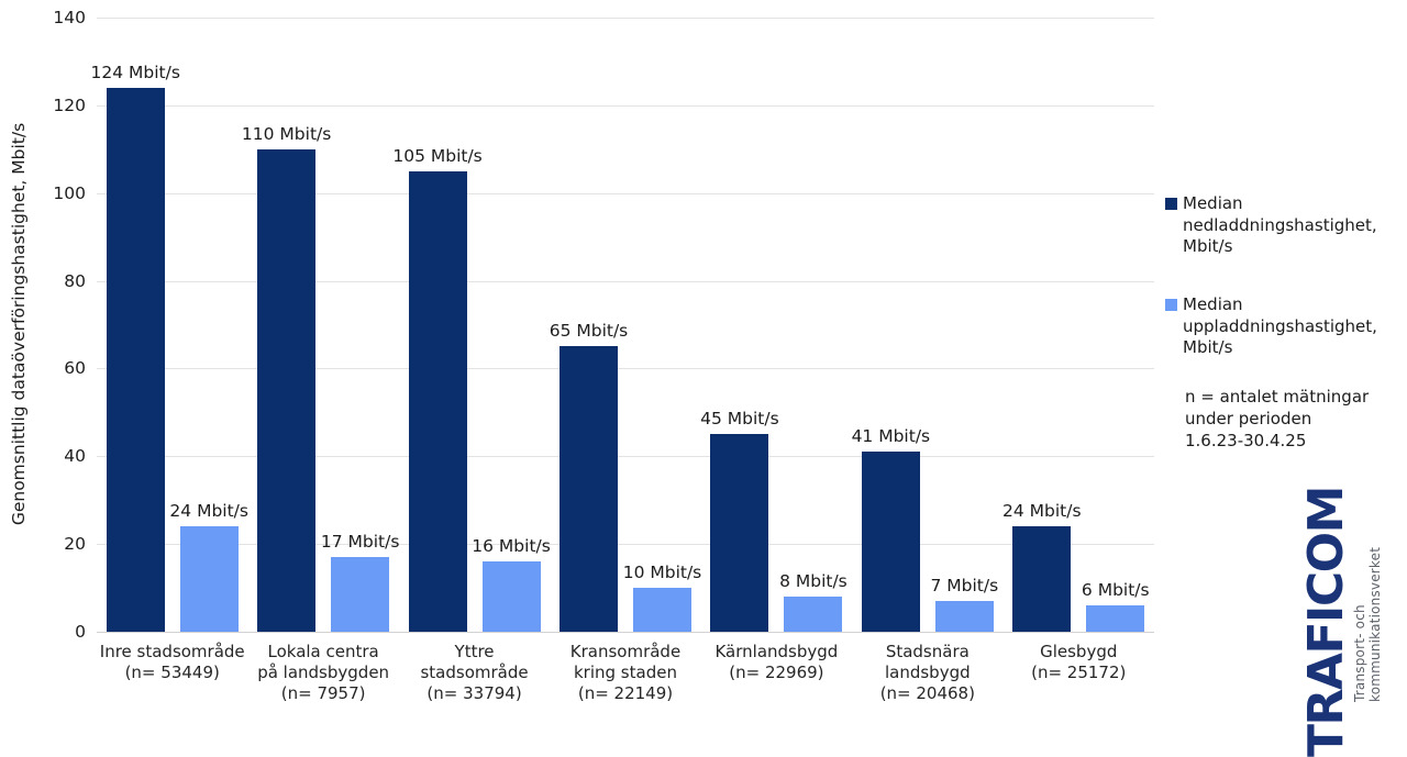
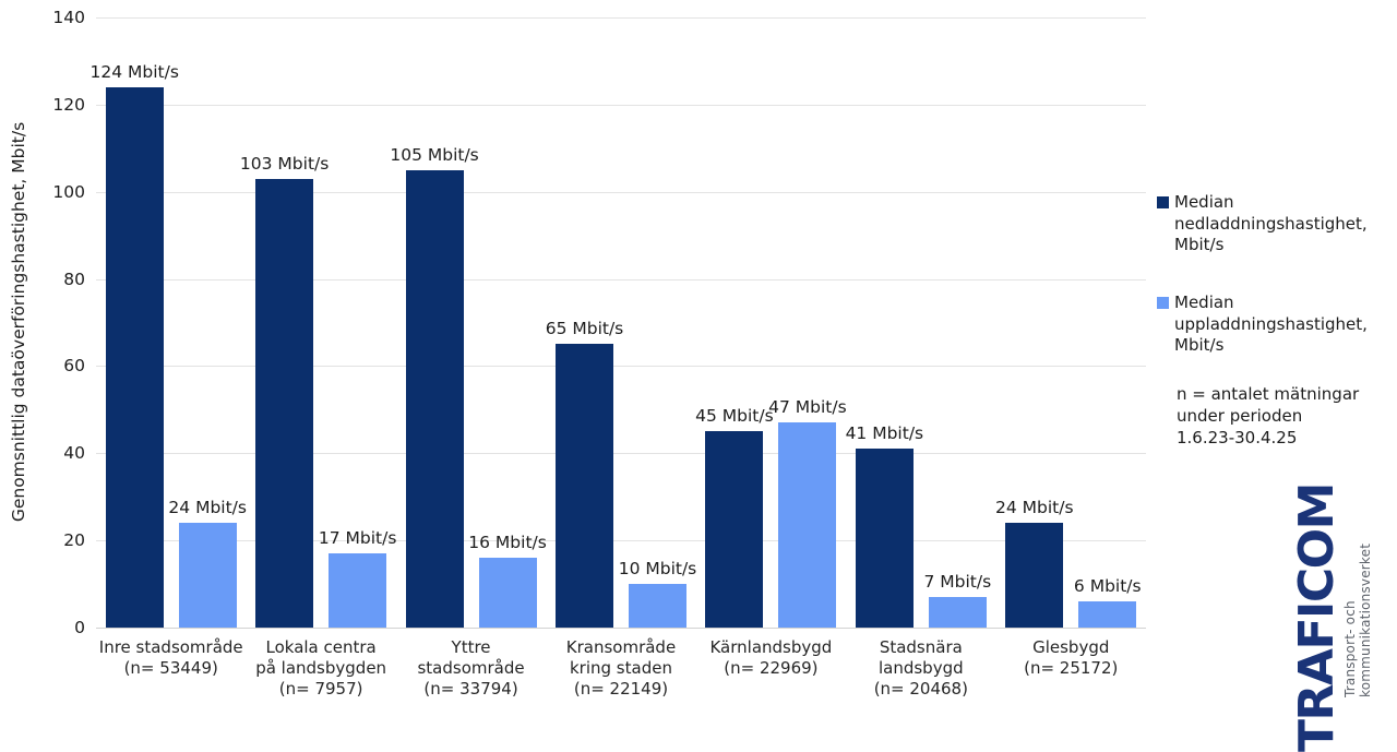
Median nedladdningshastighet, Mbit/s/Lokala centra på landsbygden (n= 7957): 110 -> 103
Median uppladdningshastighet, Mbit/s/Kärnlandsbygd (n= 22969): 8 -> 47
